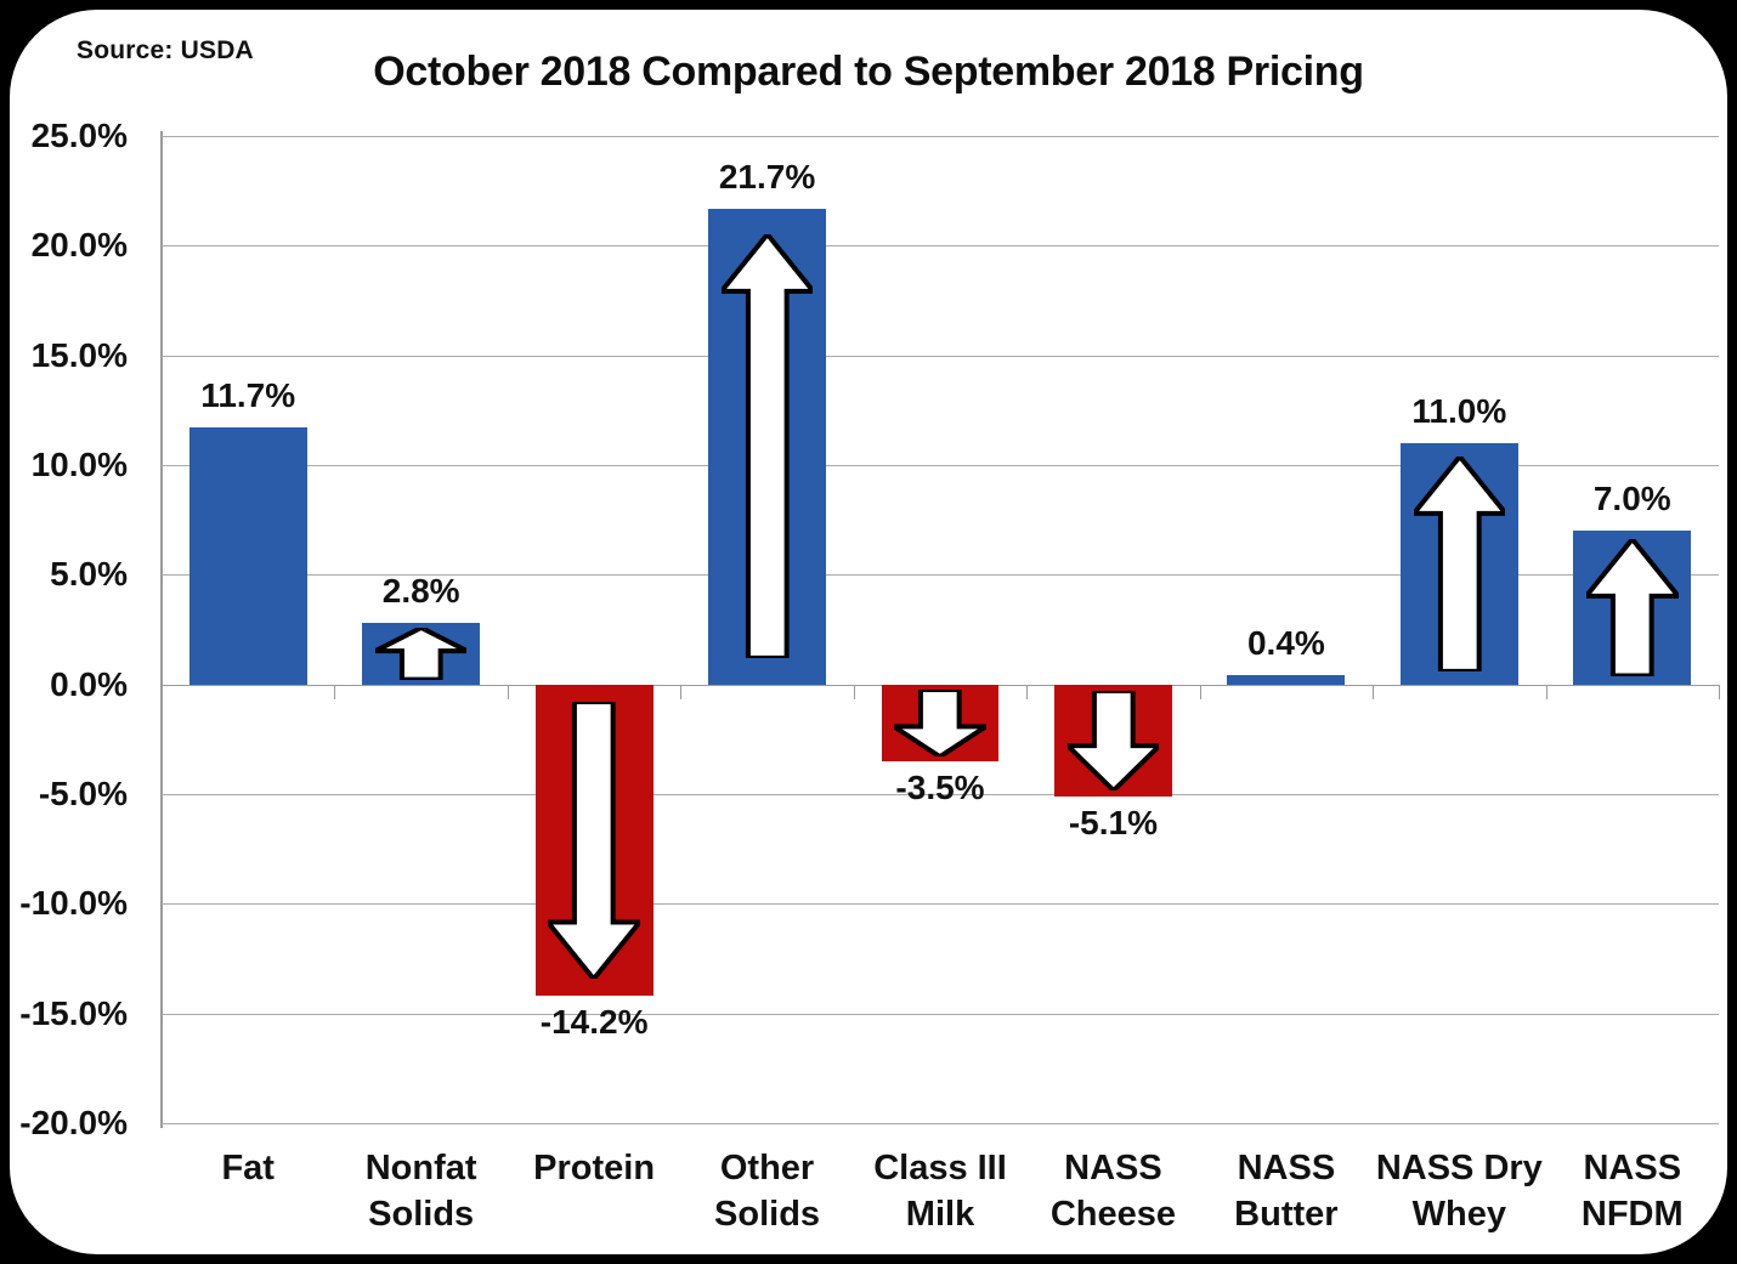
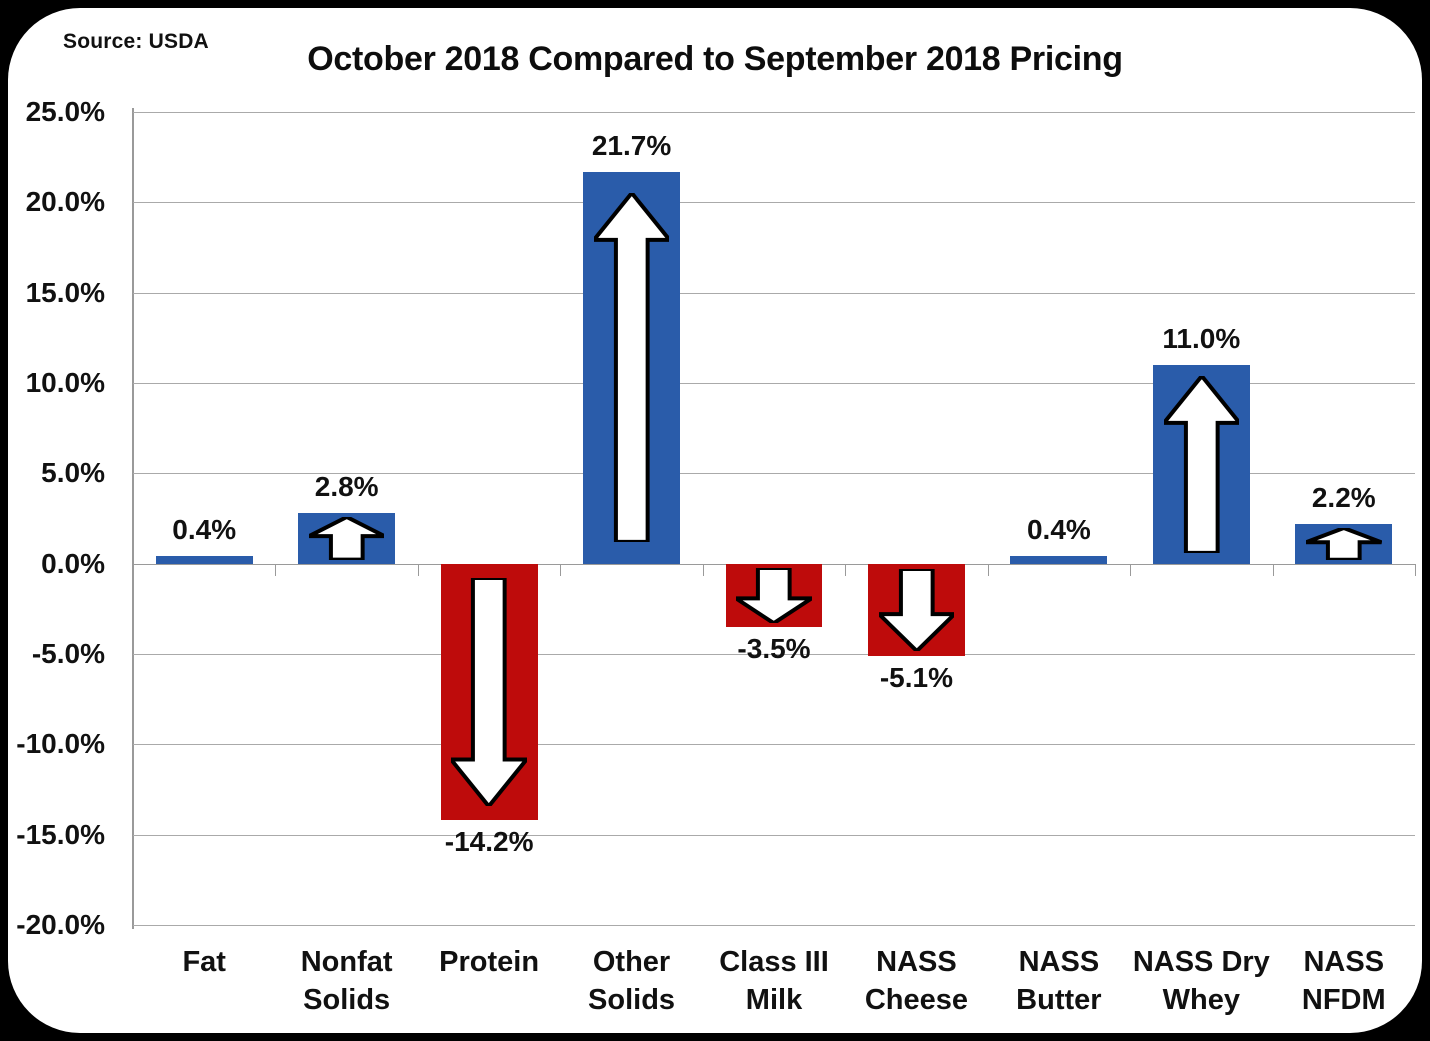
Fat: 11.7% -> 0.4%
NASS NFDM: 7.0% -> 2.2%
